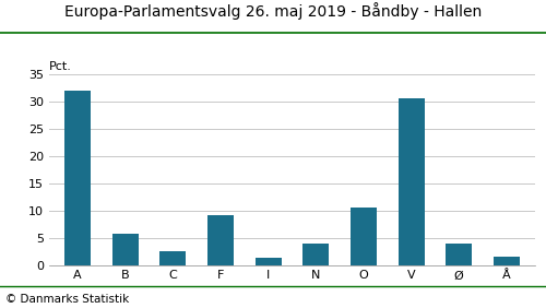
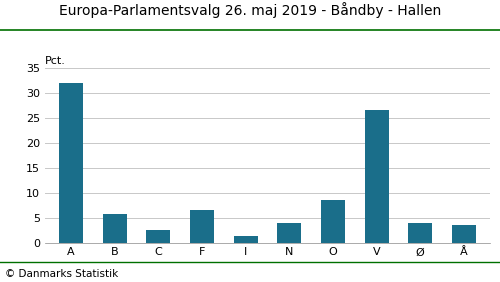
F: 9.2 -> 6.5
O: 10.5 -> 8.5
V: 30.5 -> 26.5
Å: 1.5 -> 3.5
